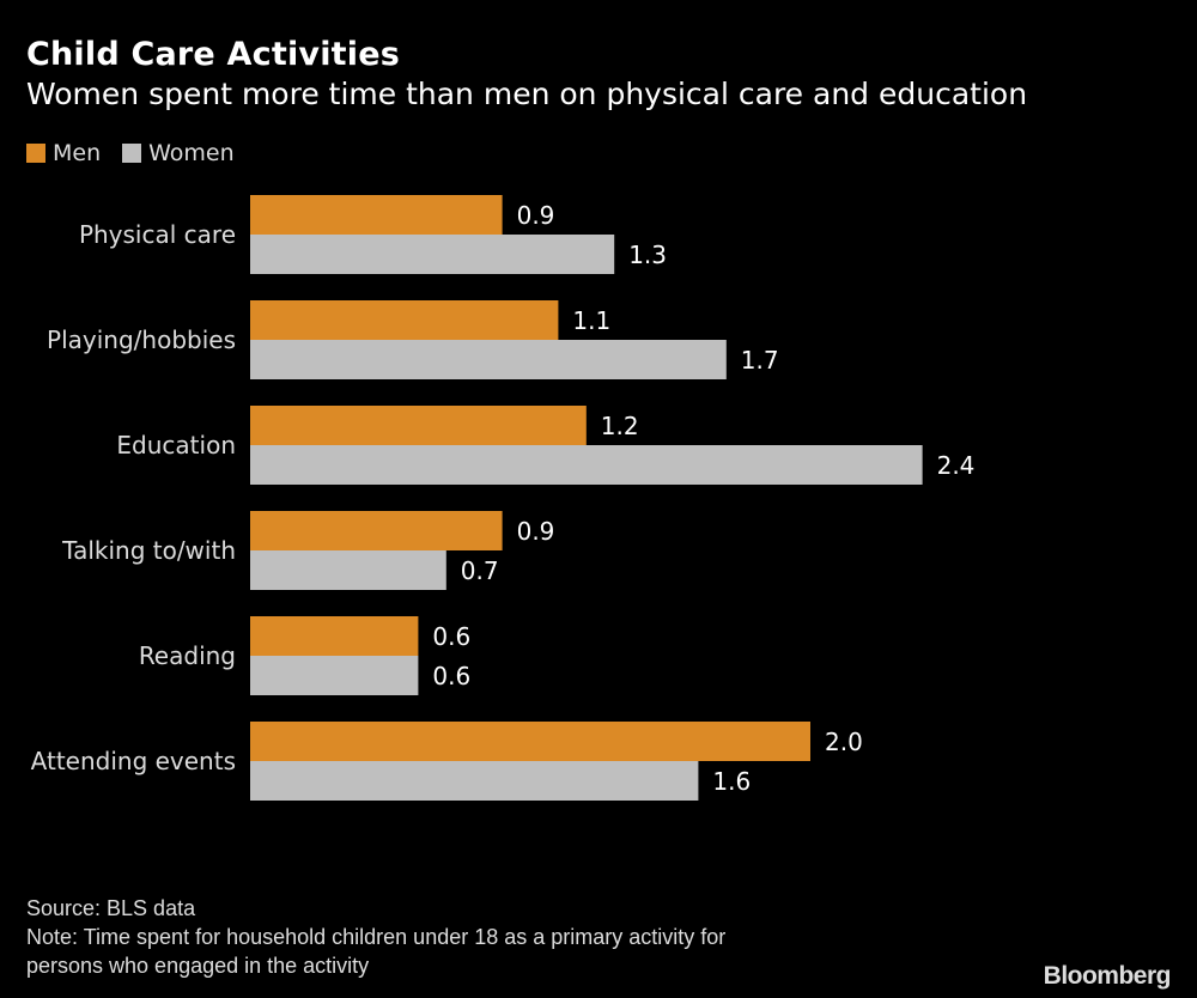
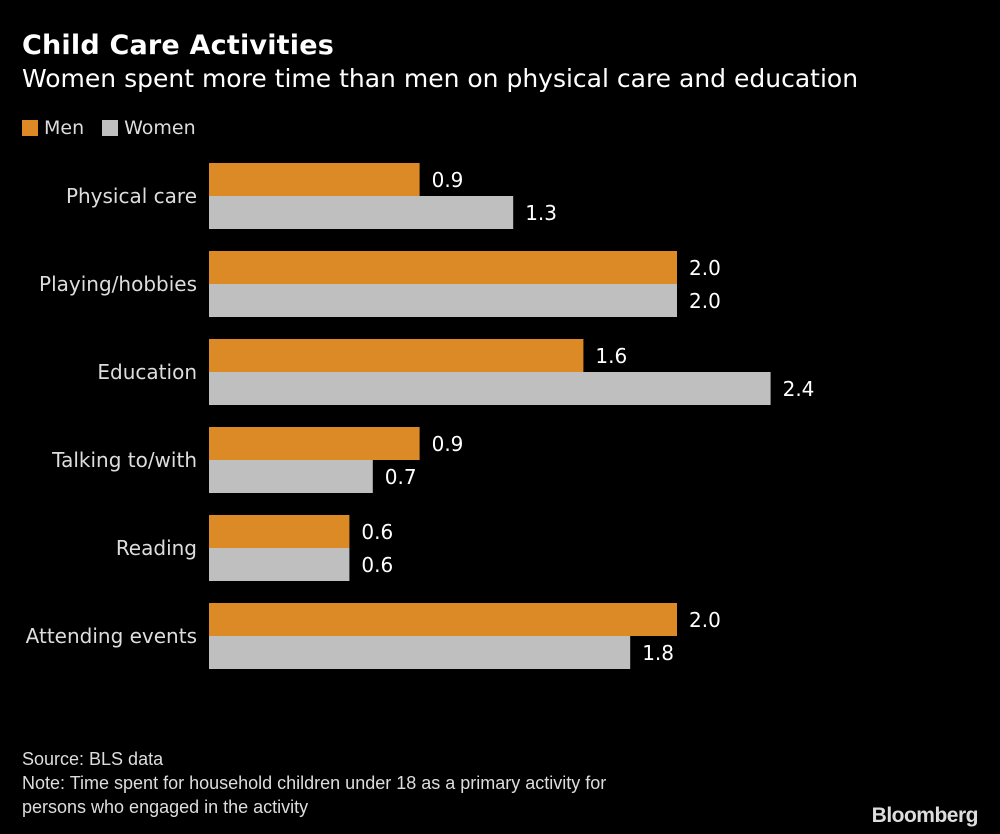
Men/Playing/hobbies: 1.1 -> 2.0
Women/Playing/hobbies: 1.7 -> 2.0
Men/Education: 1.2 -> 1.6
Women/Attending events: 1.6 -> 1.8
